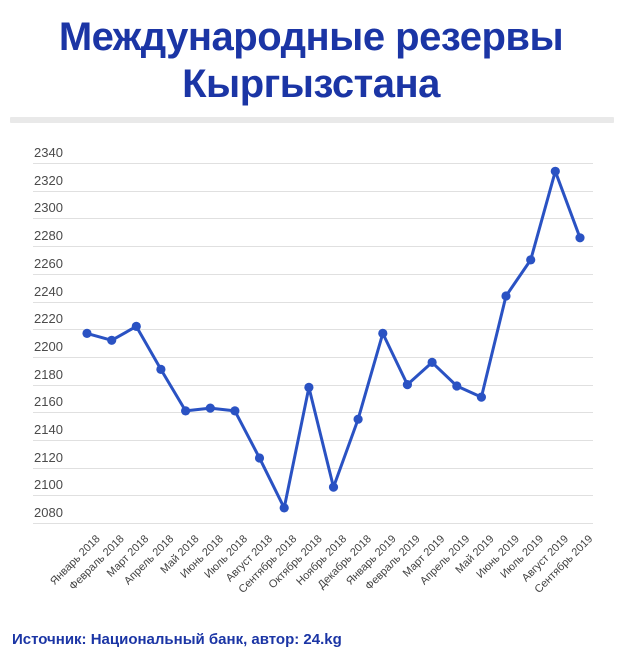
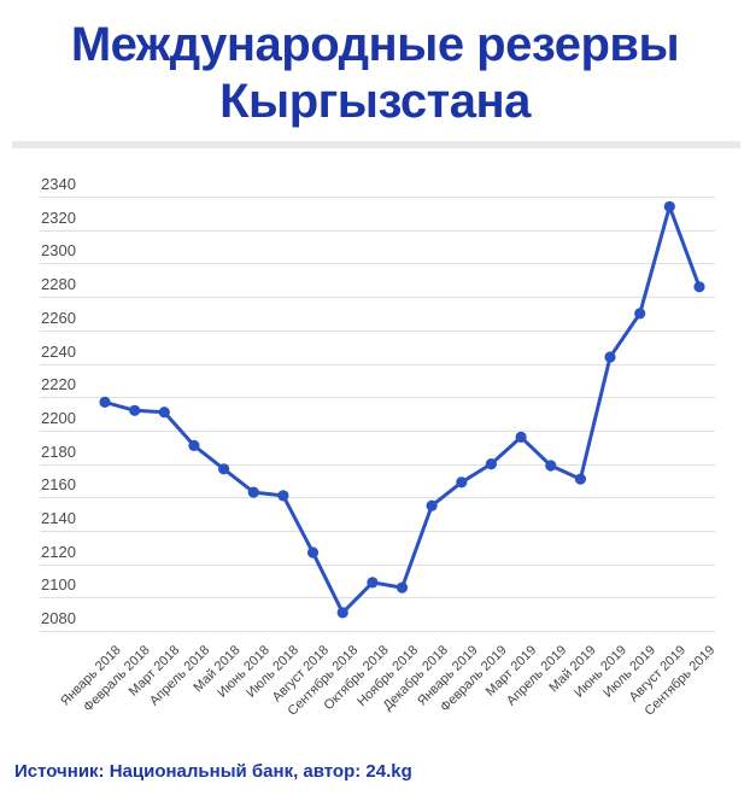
Март 2018: 2222 -> 2211
Май 2018: 2161 -> 2177
Октябрь 2018: 2178 -> 2109
Январь 2019: 2217 -> 2169
